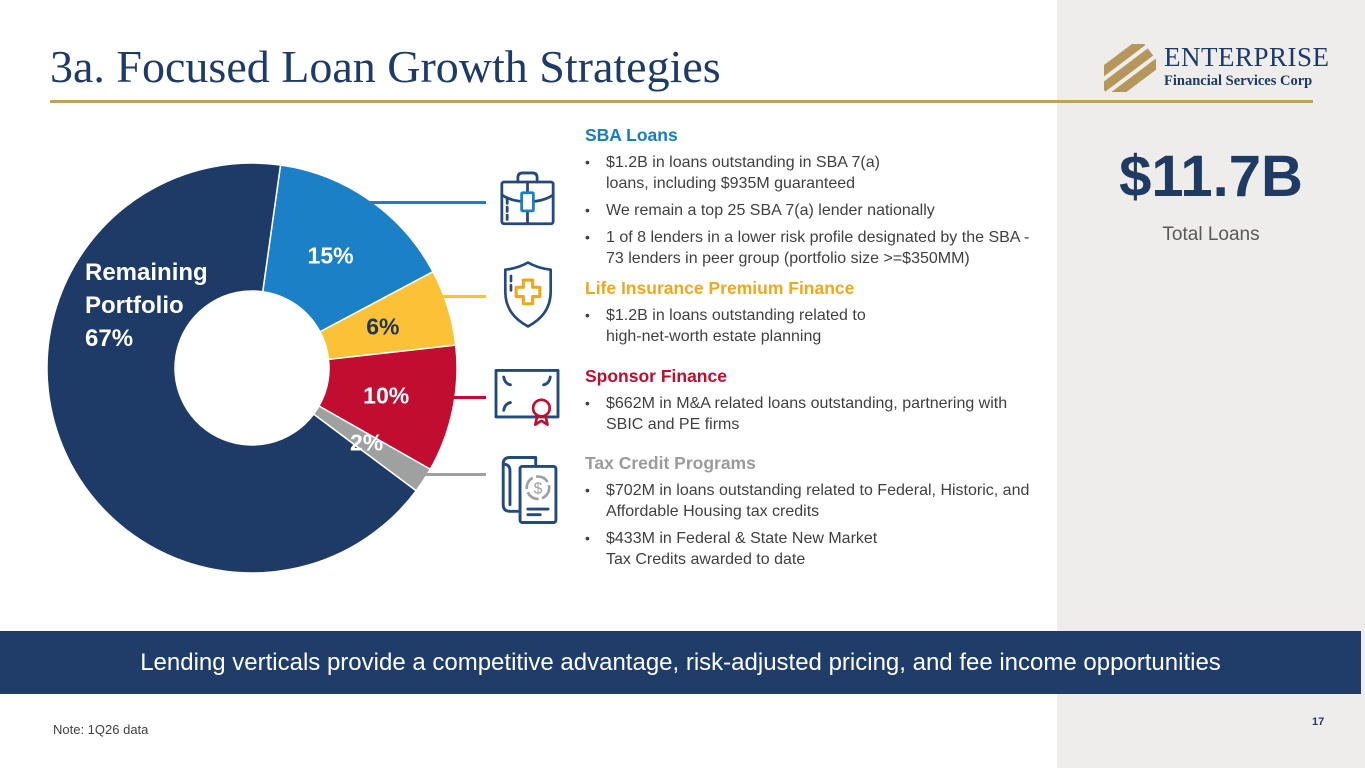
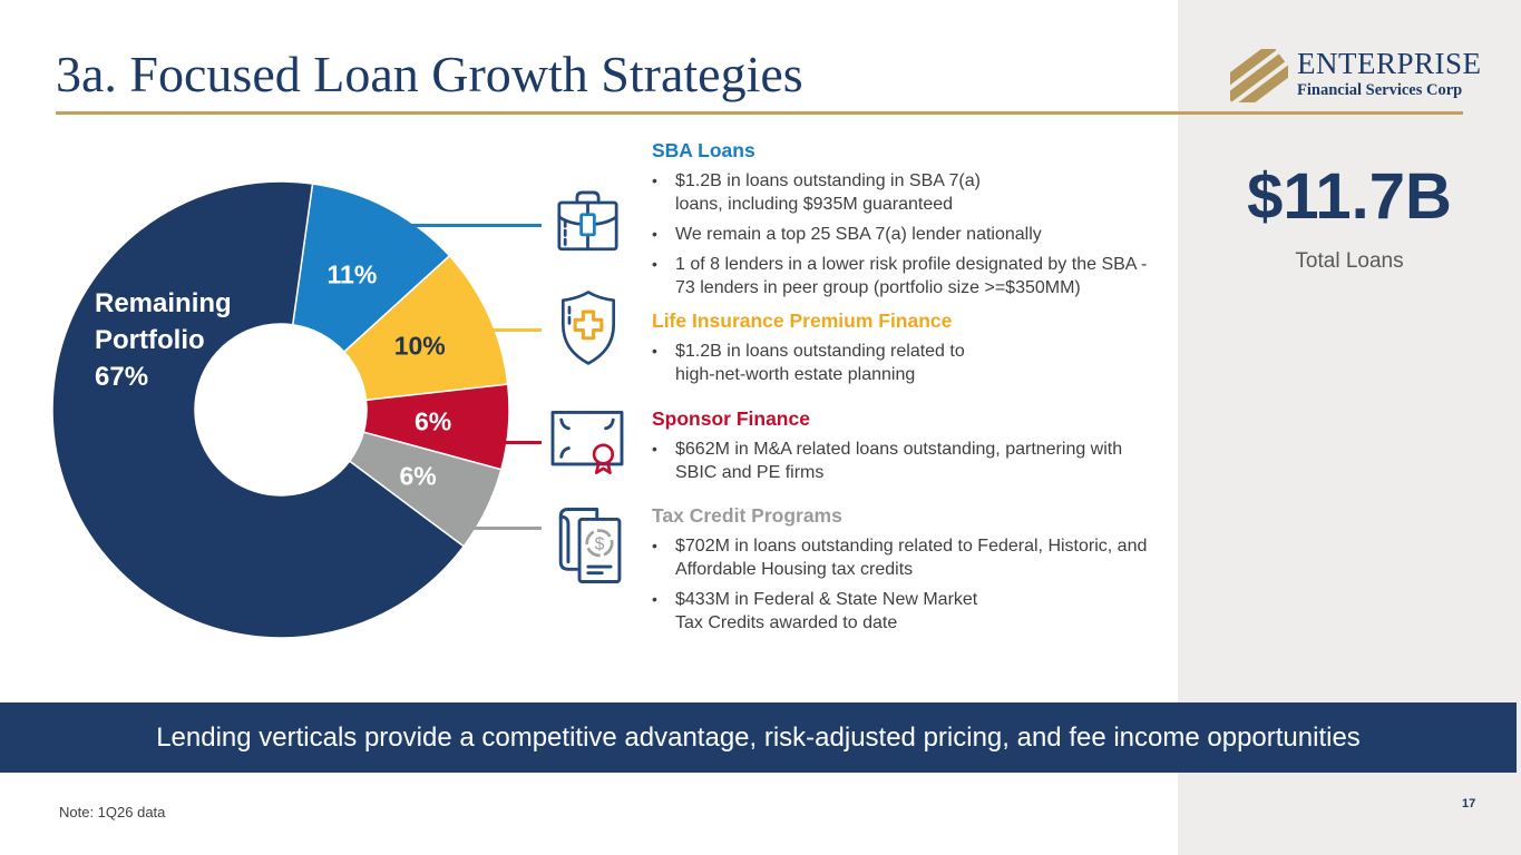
SBA Loans: 15% -> 11%
Life Insurance Premium Finance: 6% -> 10%
Sponsor Finance: 10% -> 6%
Tax Credit Programs: 2% -> 6%
